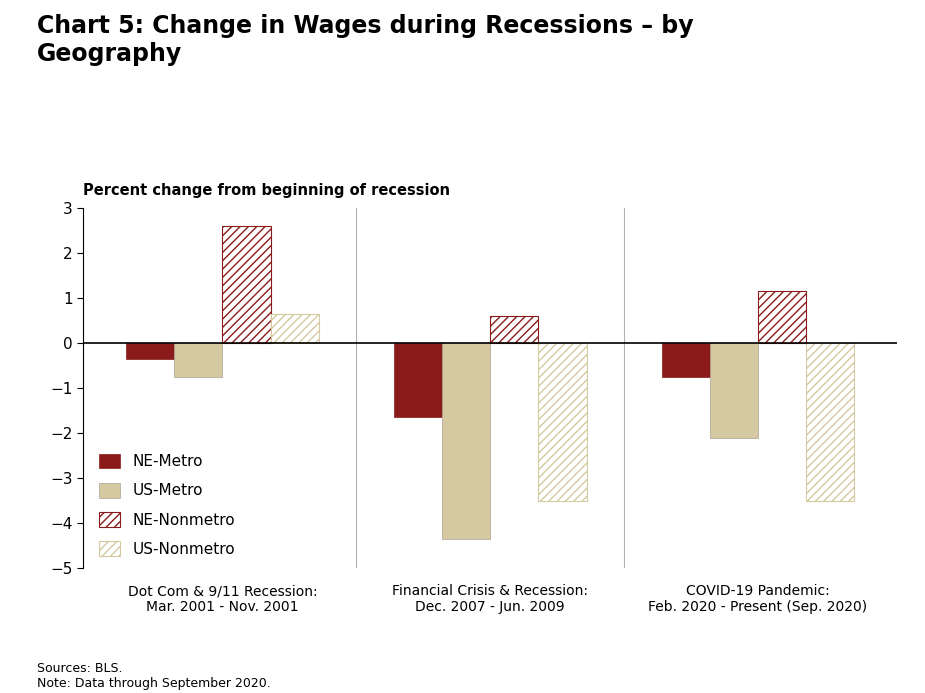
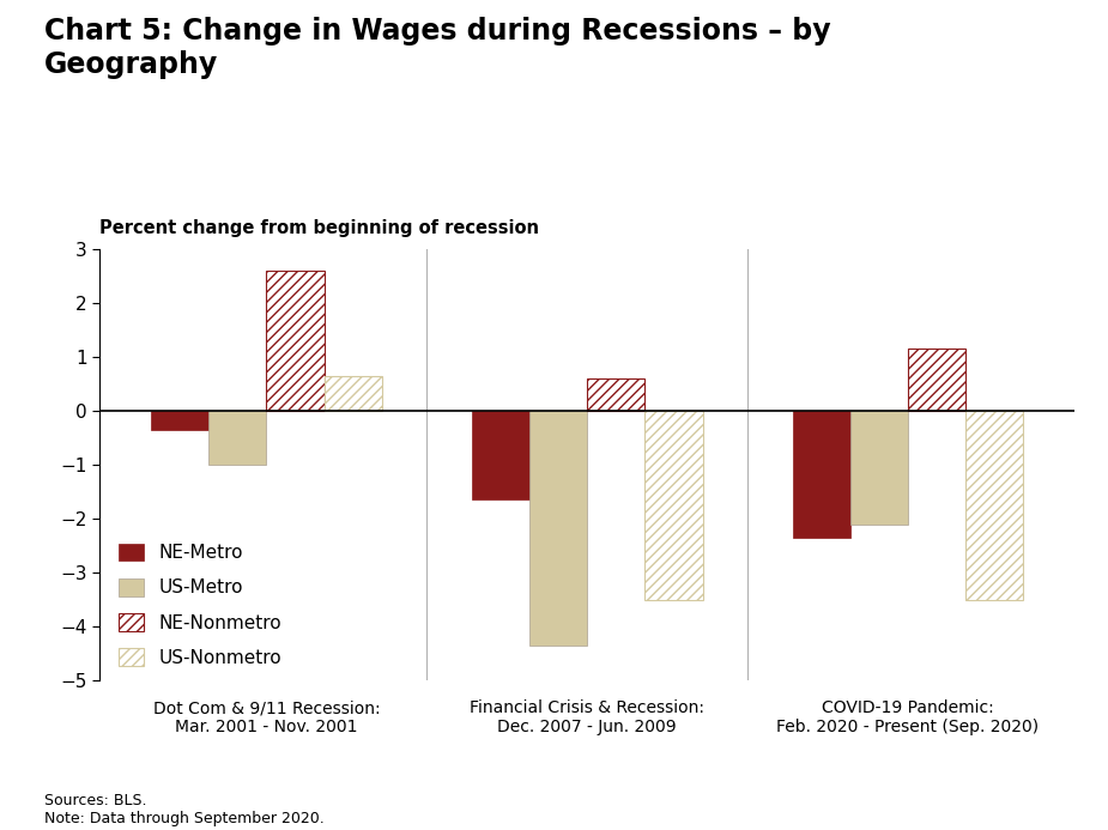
US-Metro/Dot Com & 9/11 Recession: Mar. 2001 - Nov. 2001: -0.75 -> -1.00
NE-Metro/COVID-19 Pandemic: Feb. 2020 - Present (Sep. 2020): -0.75 -> -2.35
